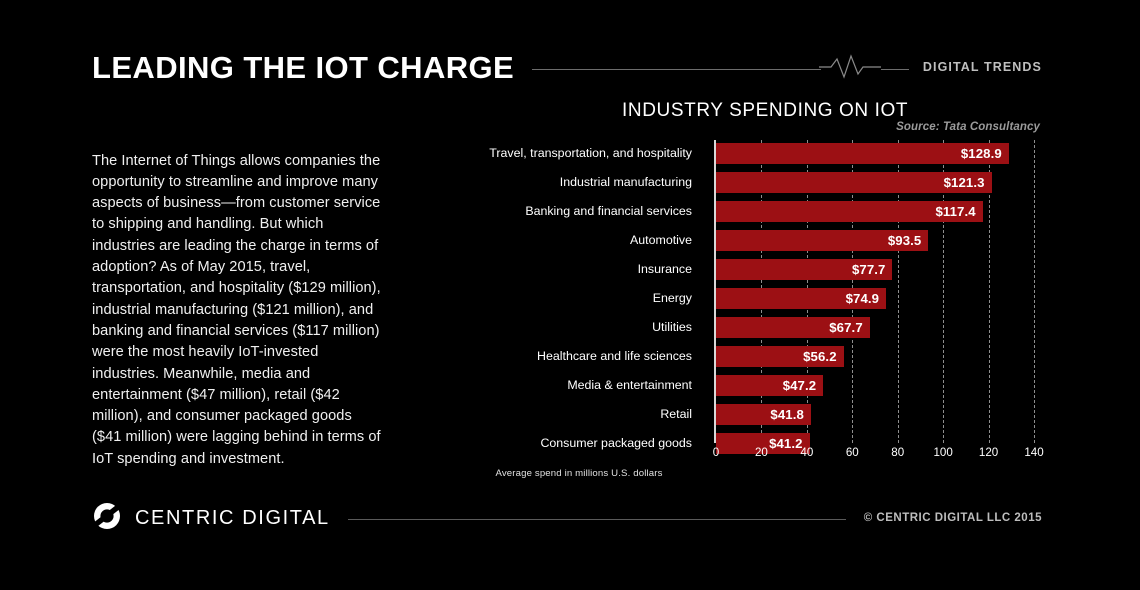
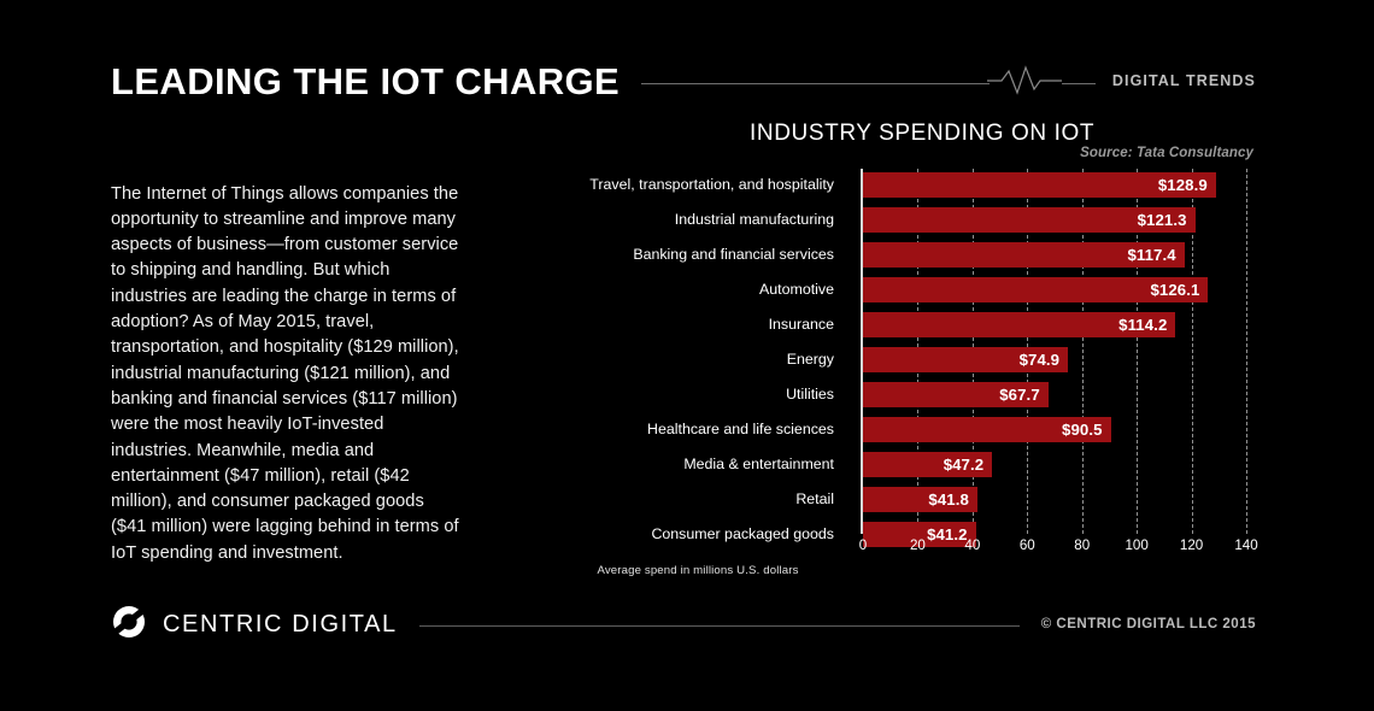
Automotive: $93.5 -> $126.1
Insurance: $77.7 -> $114.2
Healthcare and life sciences: $56.2 -> $90.5
